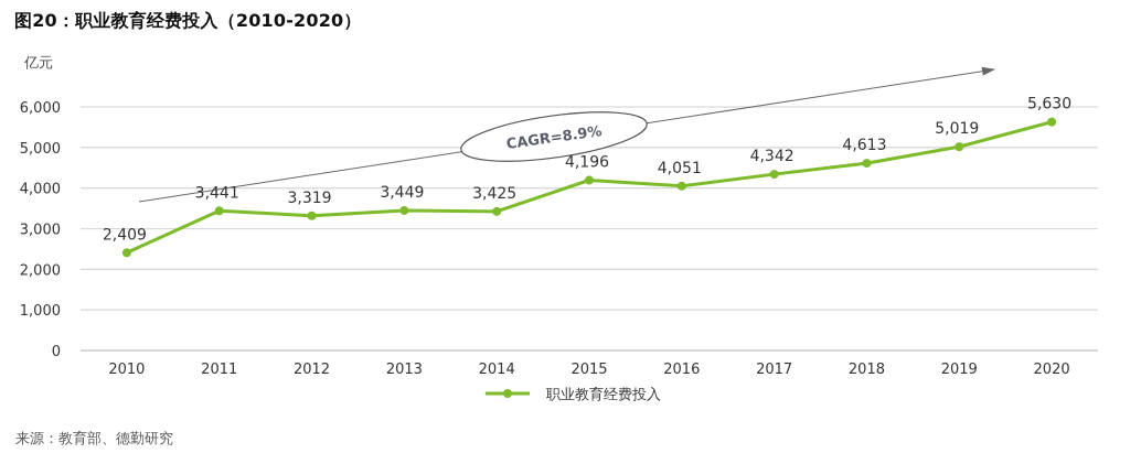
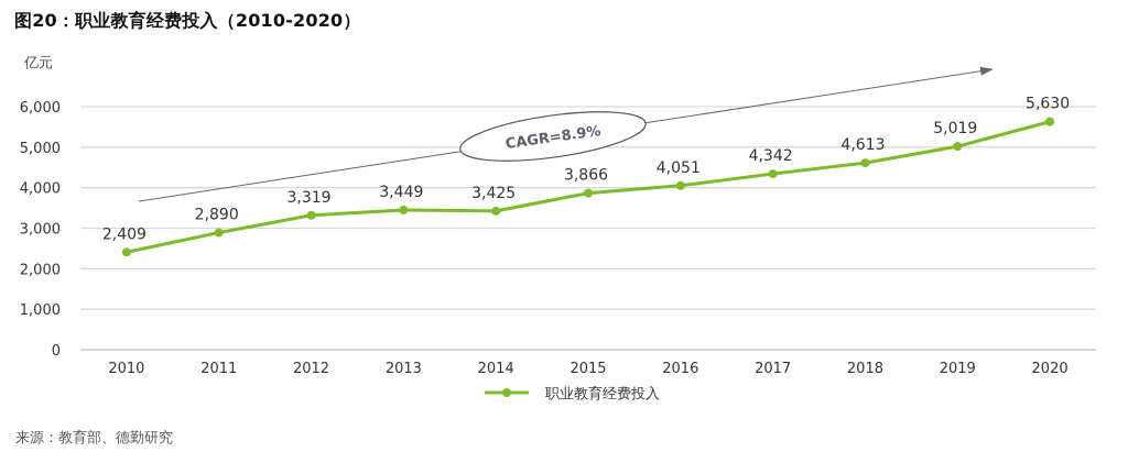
2011: 3,441 -> 2,890
2015: 4,196 -> 3,866
